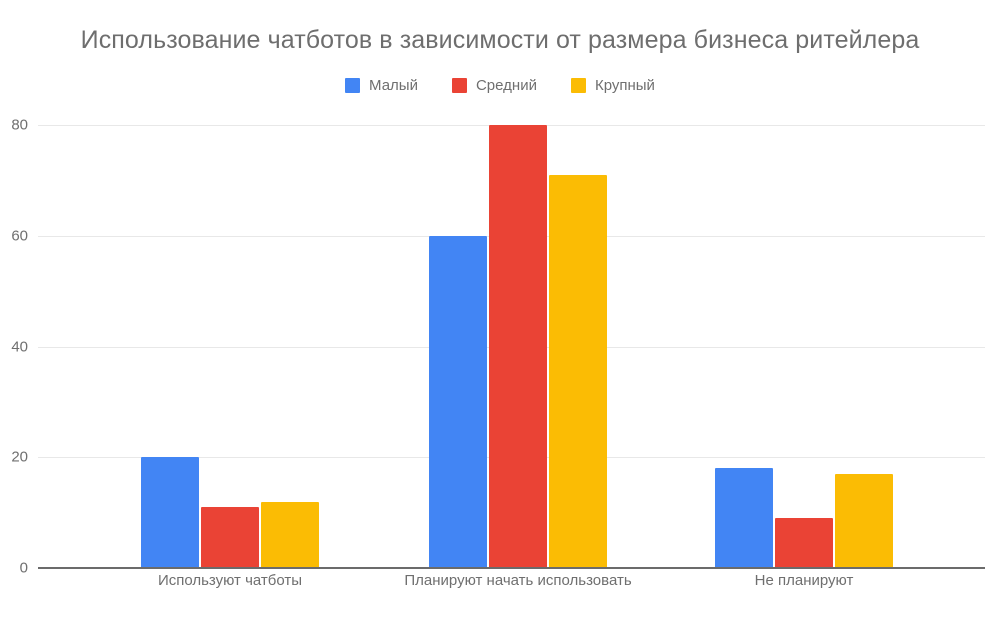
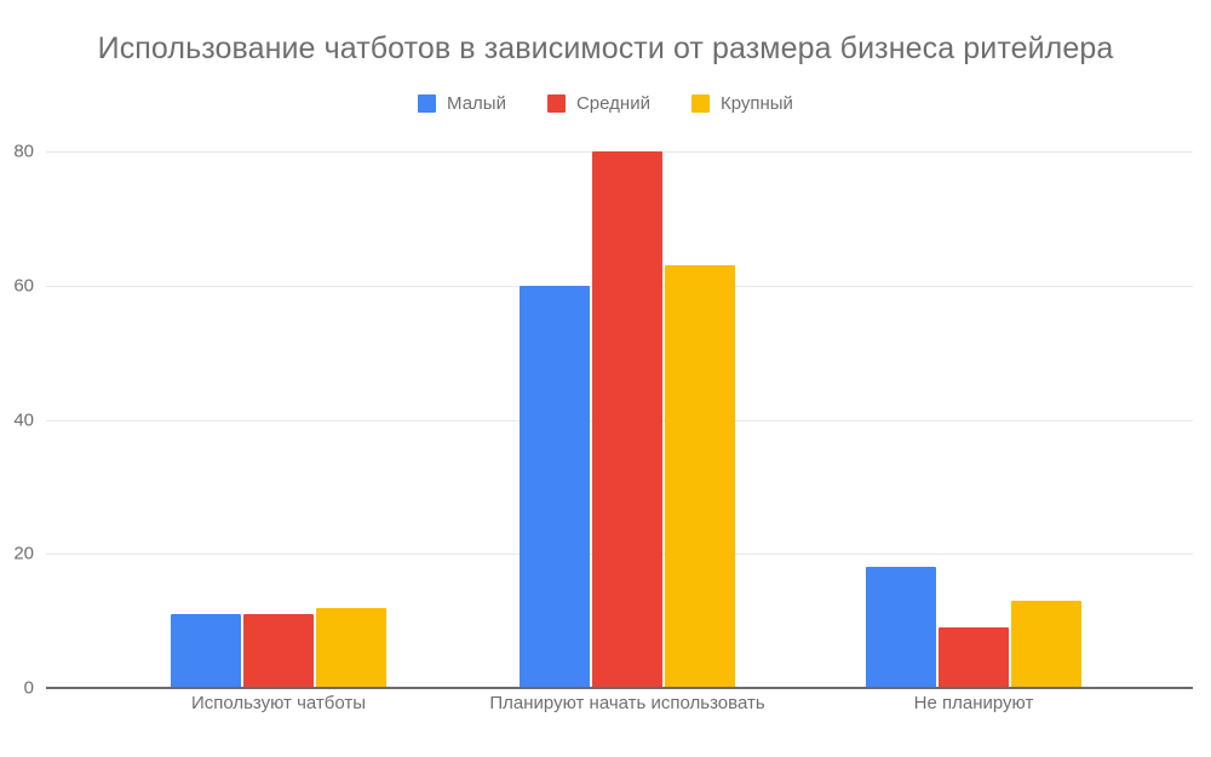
Малый/Используют чатботы: 20 -> 11
Крупный/Планируют начать использовать: 71 -> 63
Крупный/Не планируют: 17 -> 13
